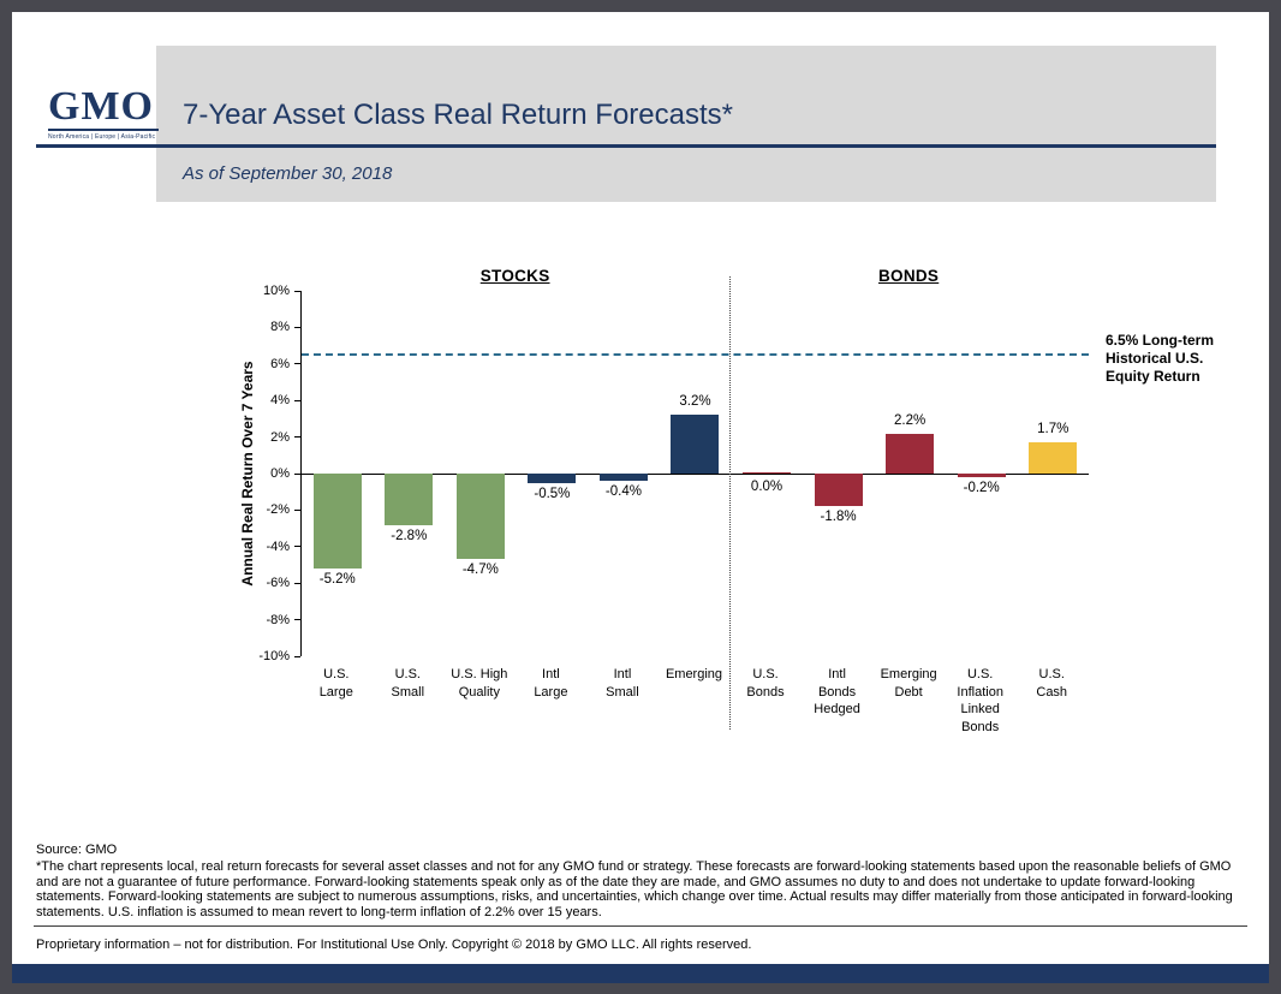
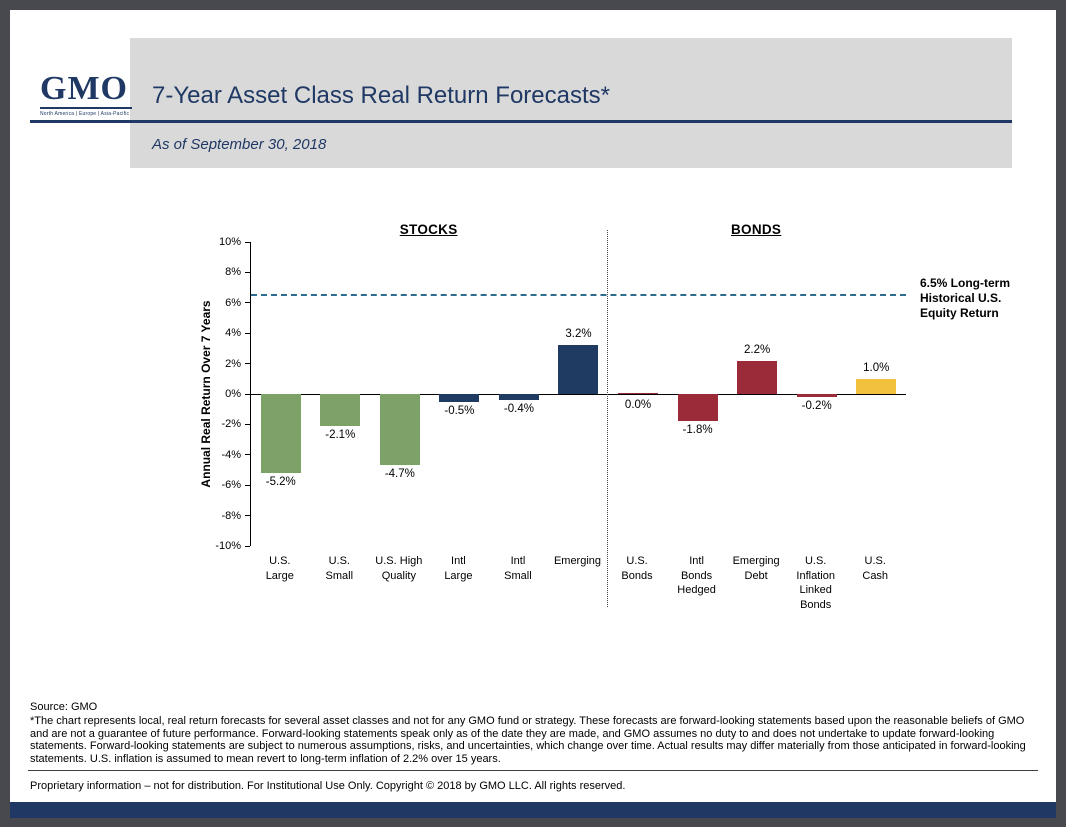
U.S. Small: -2.8% -> -2.1%
U.S. Cash: 1.7% -> 1.0%
